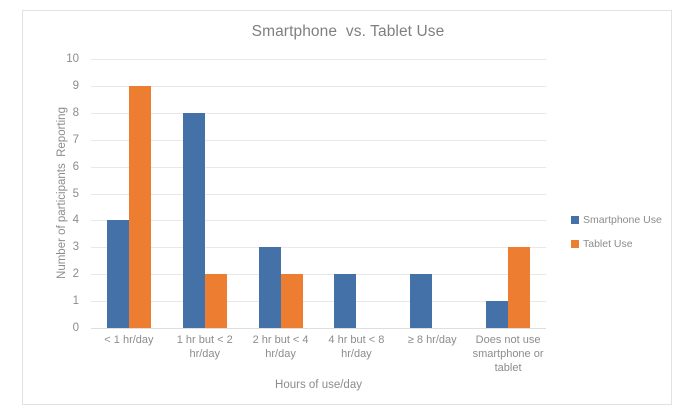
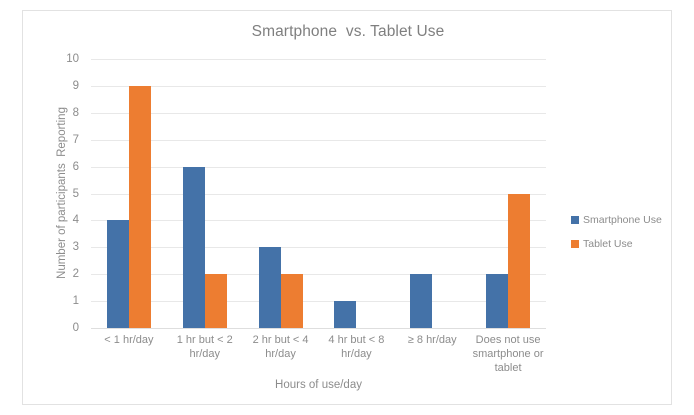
Smartphone Use/1 hr but < 2 hr/day: 8 -> 6
Smartphone Use/4 hr but < 8 hr/day: 2 -> 1
Smartphone Use/Does not use smartphone or tablet: 1 -> 2
Tablet Use/Does not use smartphone or tablet: 3 -> 5
